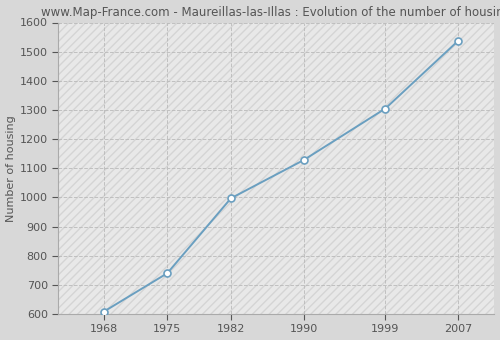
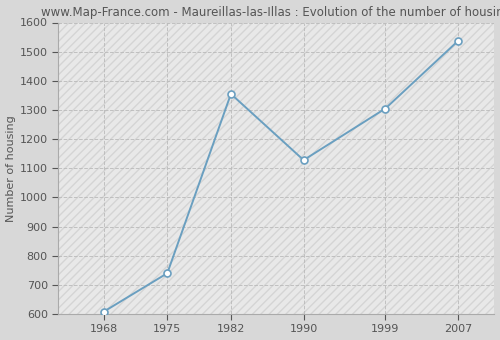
1982: 997 -> 1355
